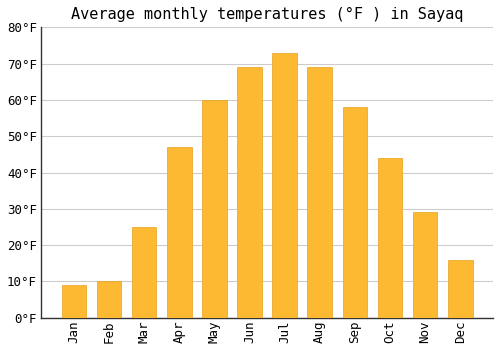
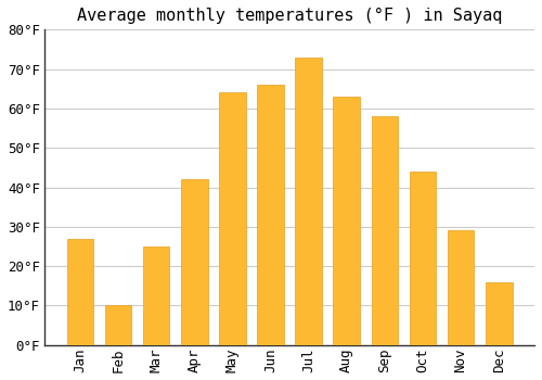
Jan: 9°F -> 27°F
Apr: 47°F -> 42°F
May: 60°F -> 64°F
Jun: 69°F -> 66°F
Aug: 69°F -> 63°F
